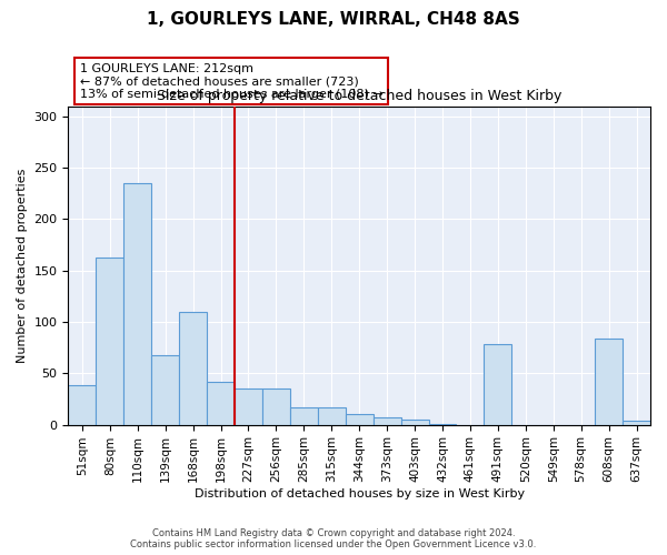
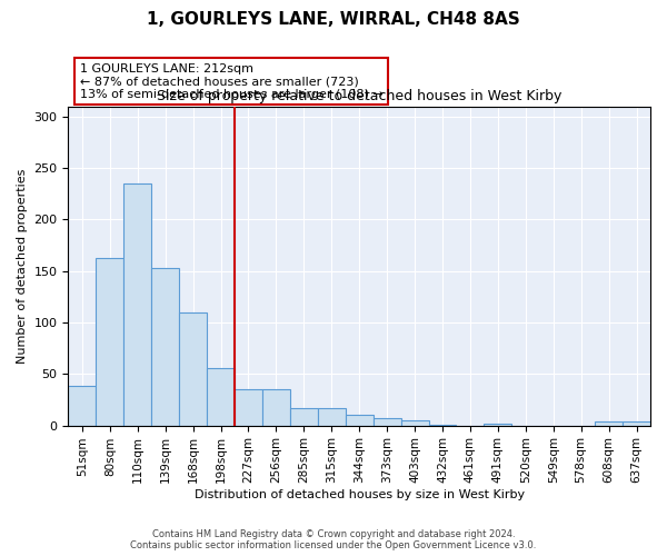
139sqm: 68 -> 153
198sqm: 42 -> 56
491sqm: 78 -> 2
608sqm: 84 -> 4
